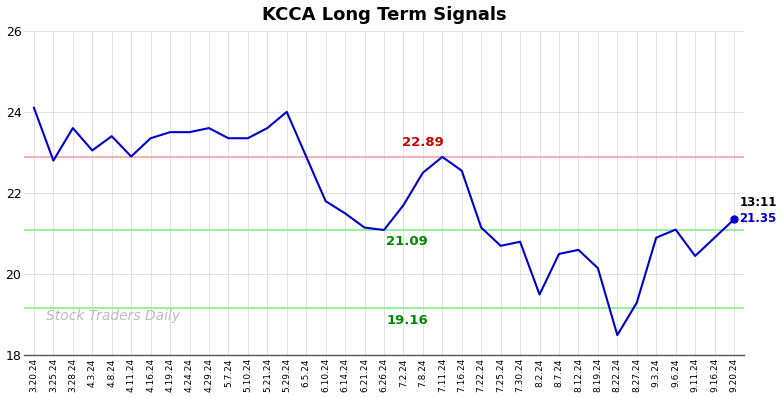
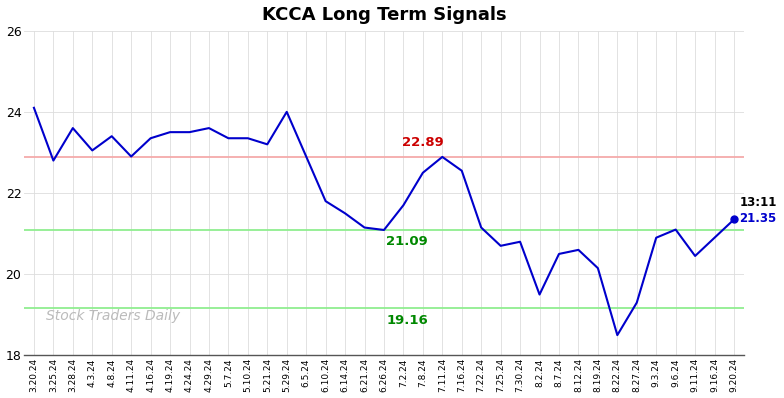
5.21.24: 23.60 -> 23.20
